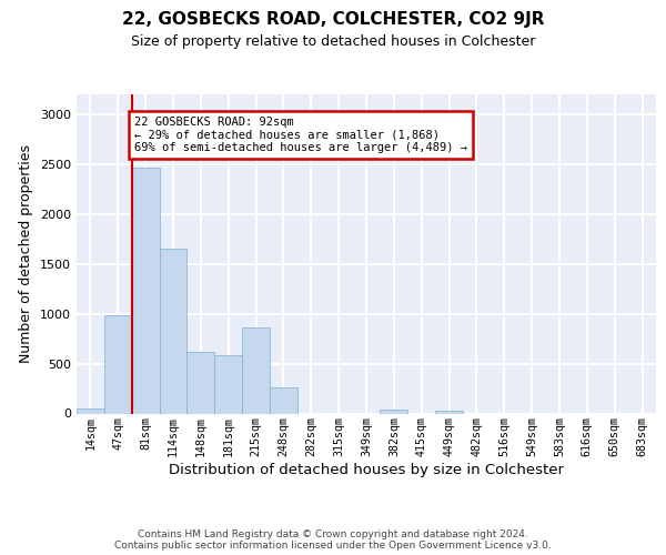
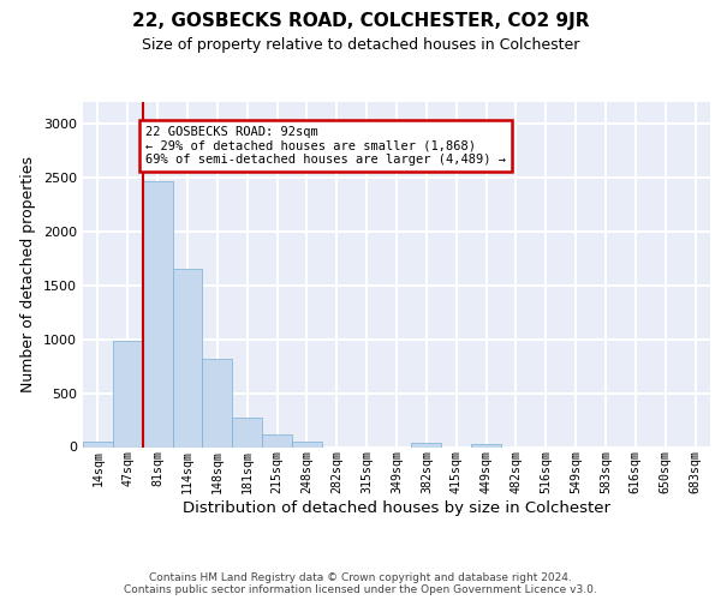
148sqm: 620 -> 820
181sqm: 580 -> 270
215sqm: 860 -> 120
248sqm: 260 -> 50
